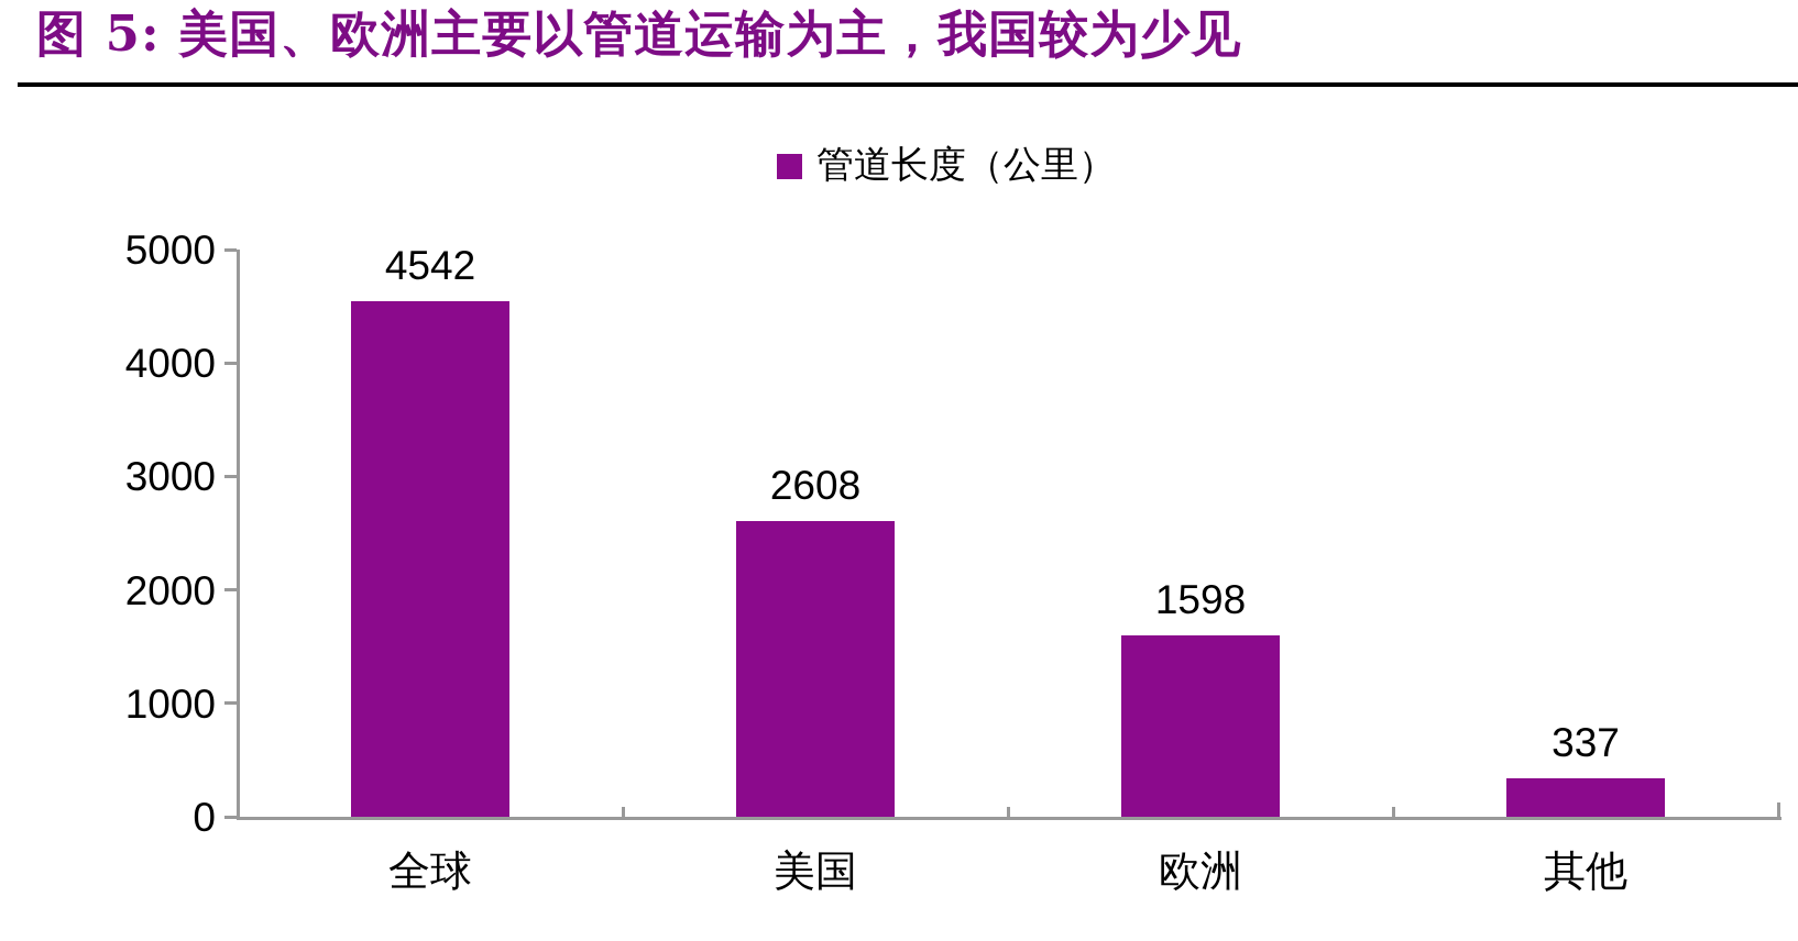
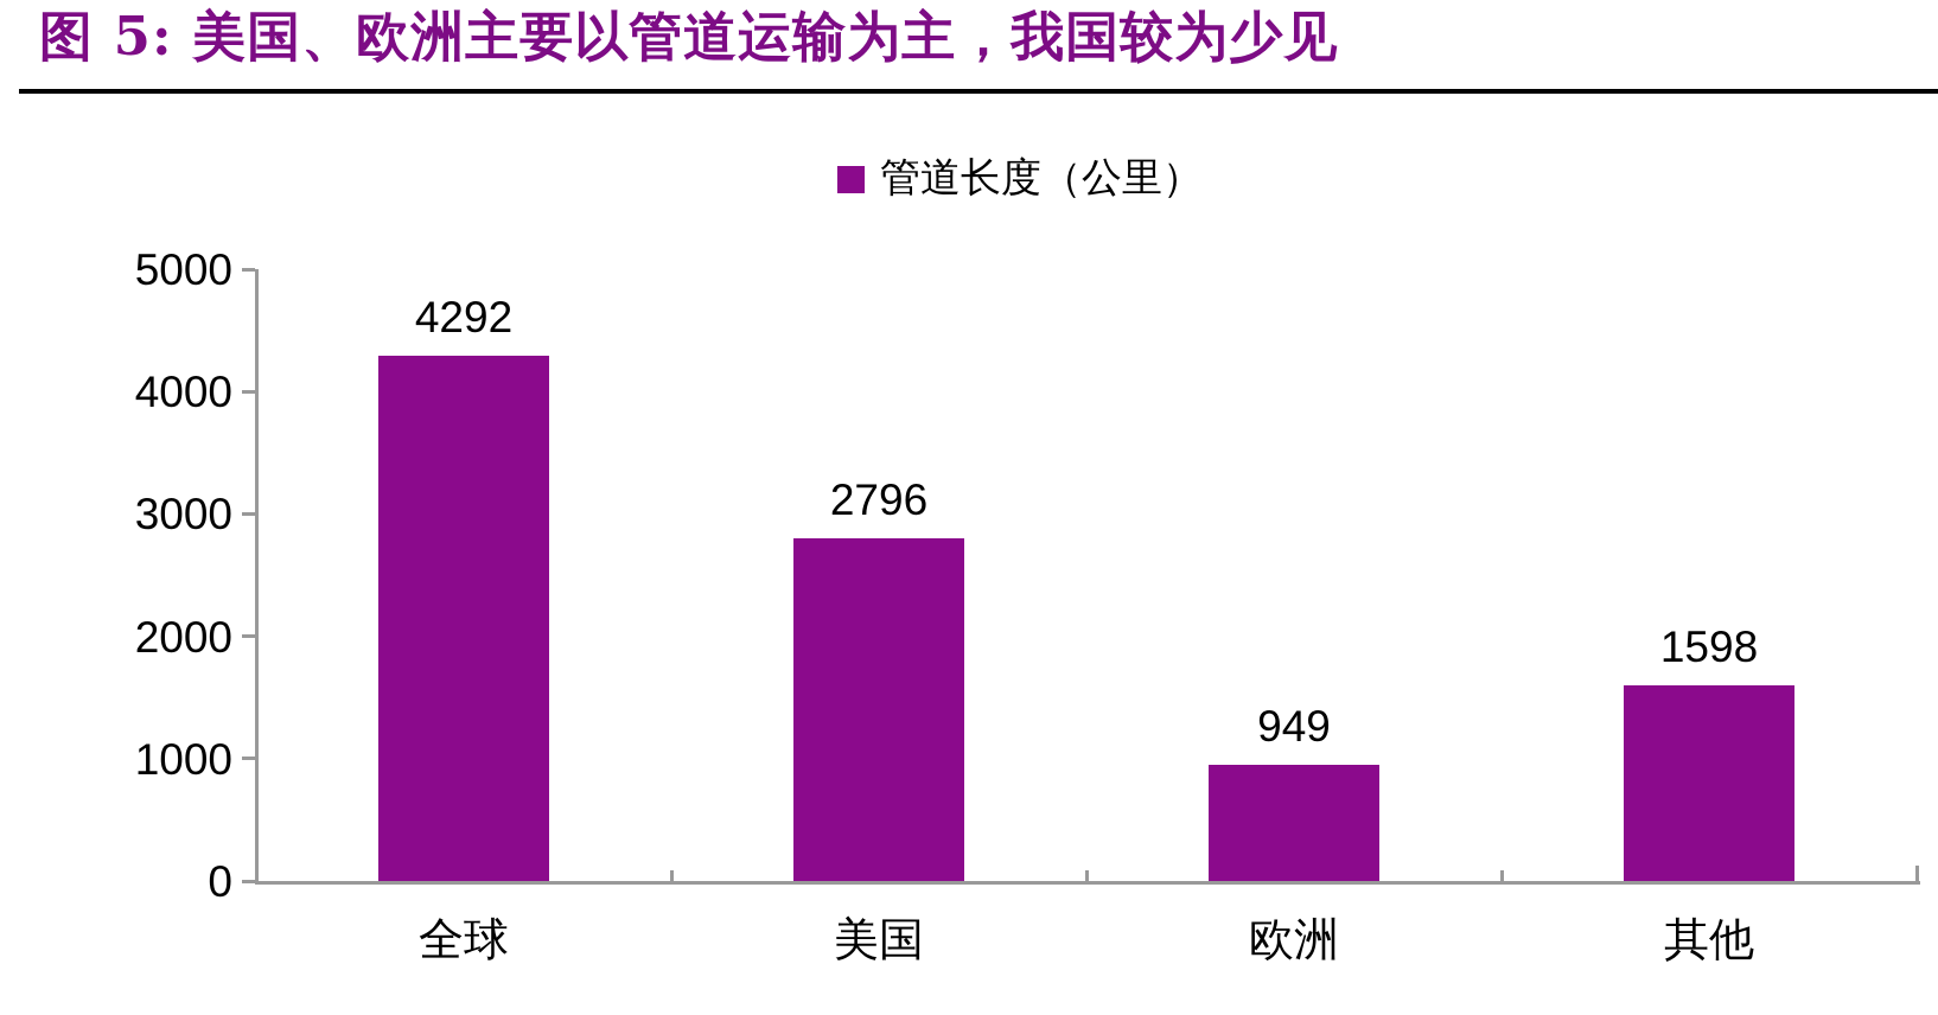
全球: 4542 -> 4292
美国: 2608 -> 2796
欧洲: 1598 -> 949
其他: 337 -> 1598
